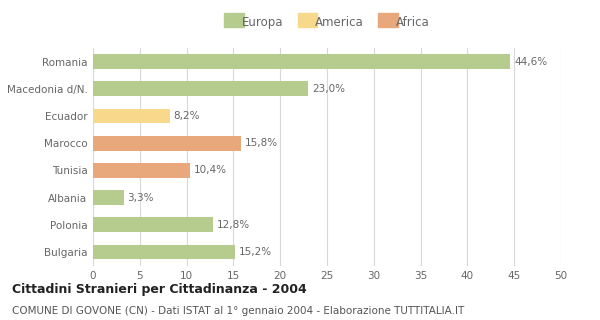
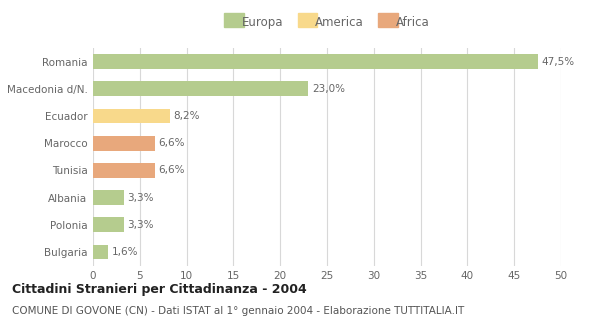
Romania: 44,6% -> 47,5%
Marocco: 15,8% -> 6,6%
Tunisia: 10,4% -> 6,6%
Polonia: 12,8% -> 3,3%
Bulgaria: 15,2% -> 1,6%
